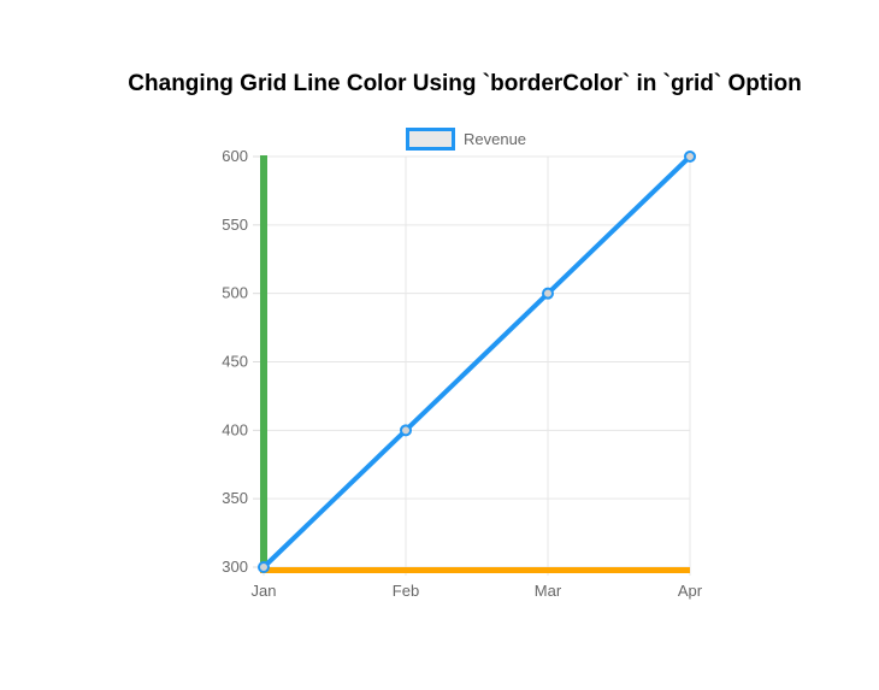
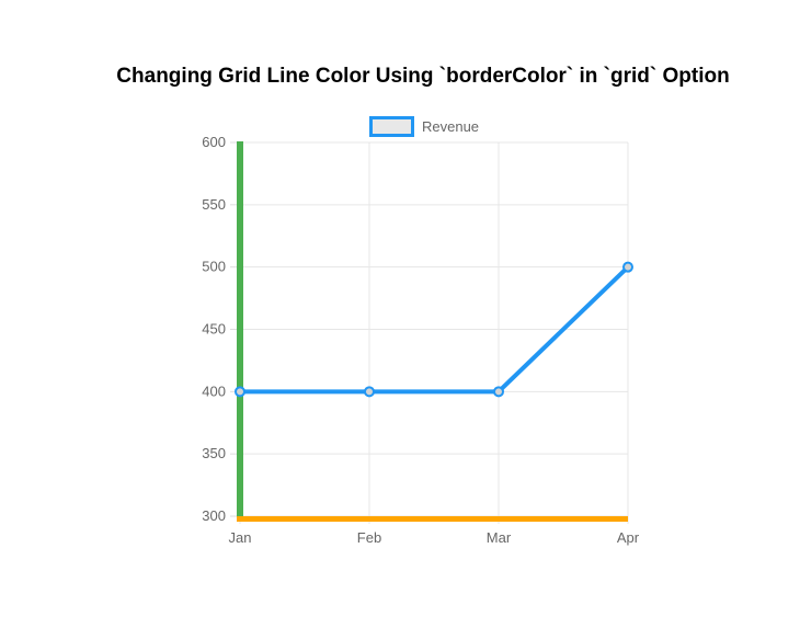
Jan: 300 -> 400
Mar: 500 -> 400
Apr: 600 -> 500
